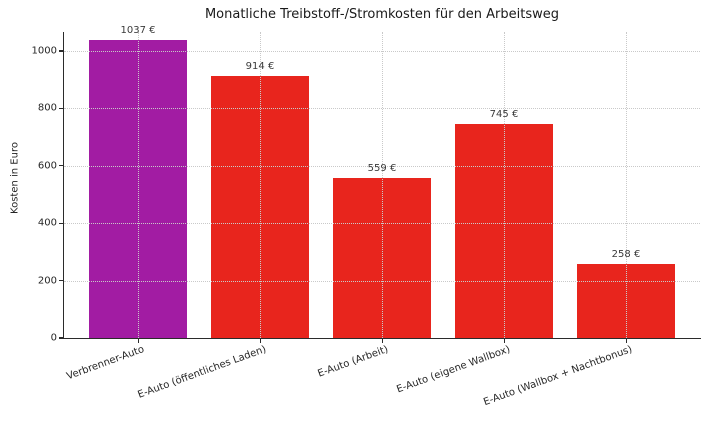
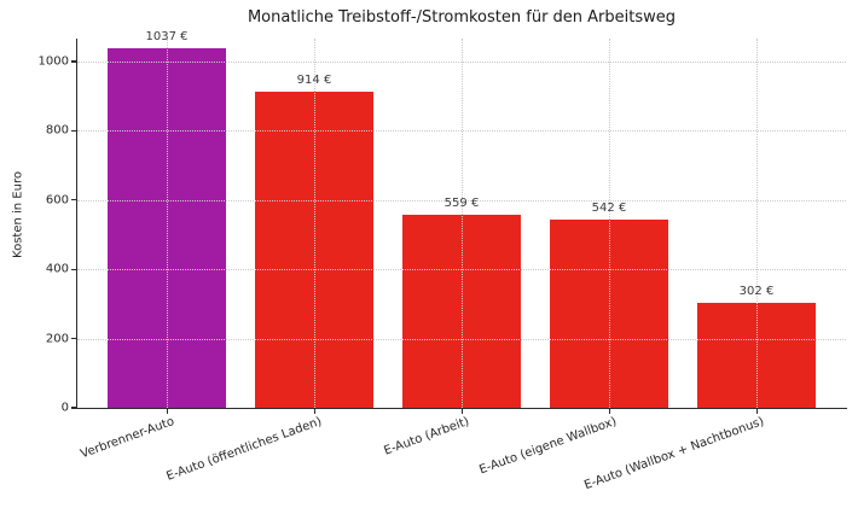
E-Auto (eigene Wallbox): 745 -> 542
E-Auto (Wallbox + Nachtbonus): 258 -> 302
